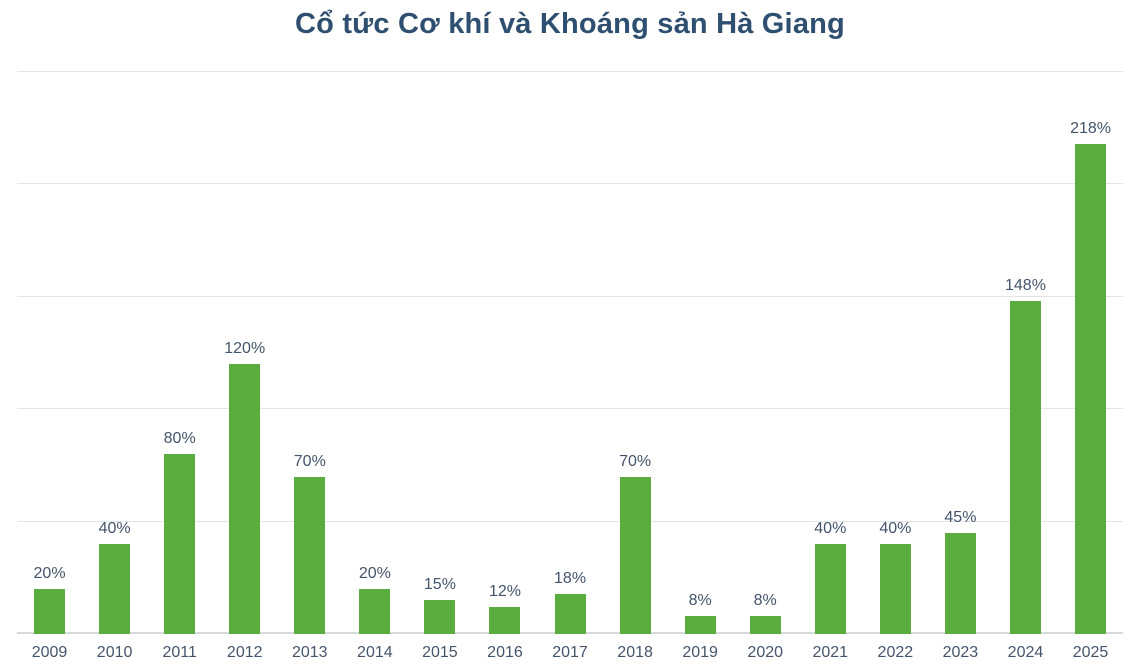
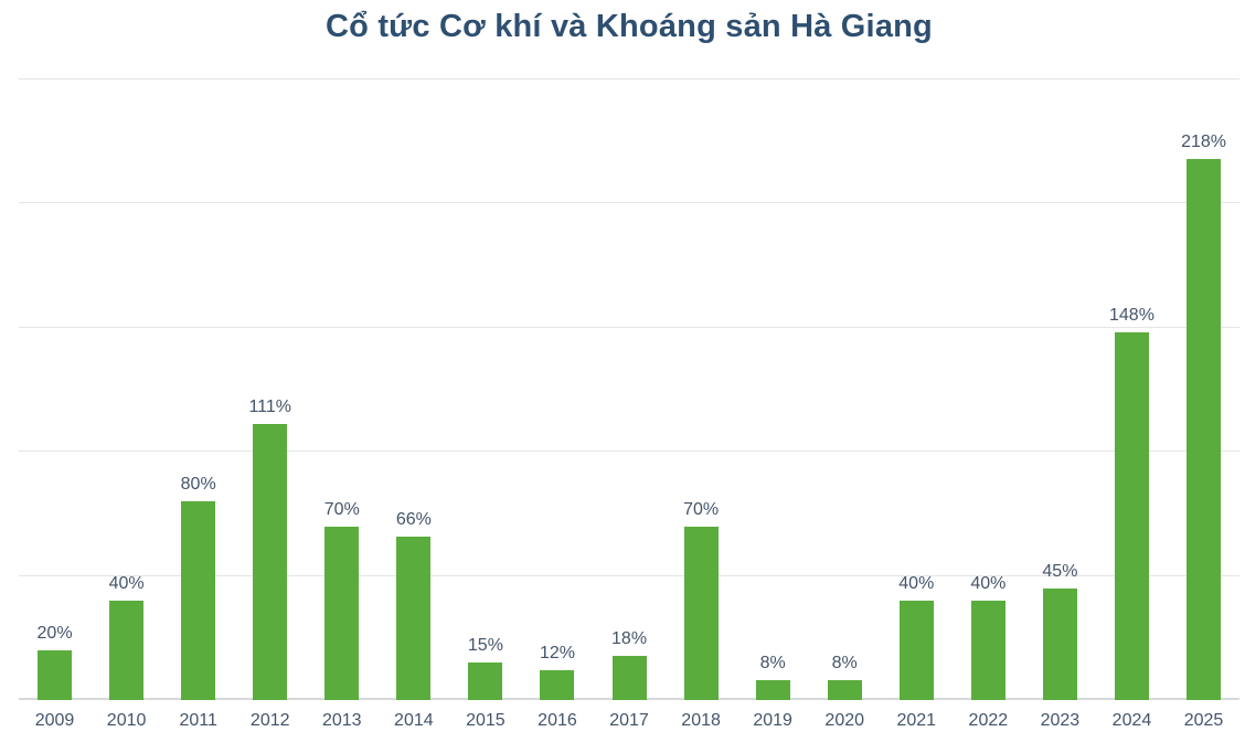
2012: 120% -> 111%
2014: 20% -> 66%
